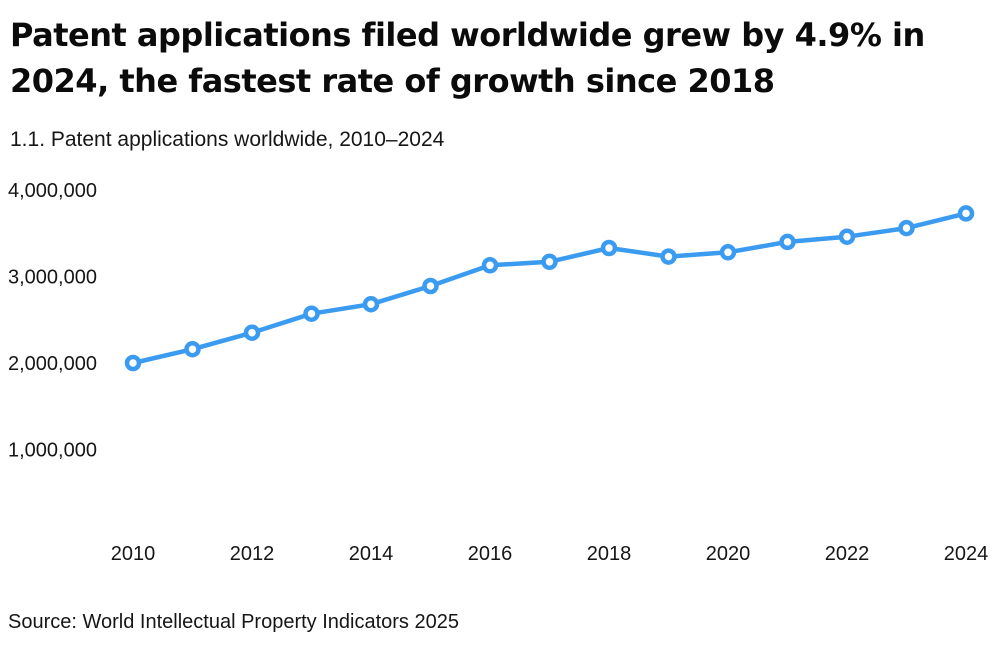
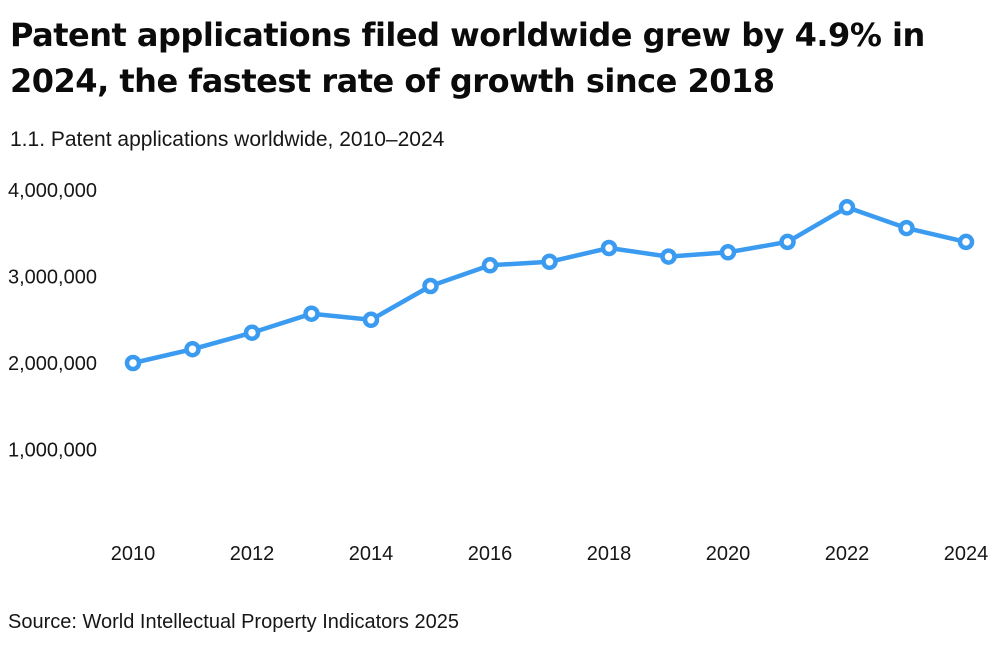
2014: 2700000 -> 2500000
2022: 3500000 -> 3800000
2024: 3700000 -> 3400000
